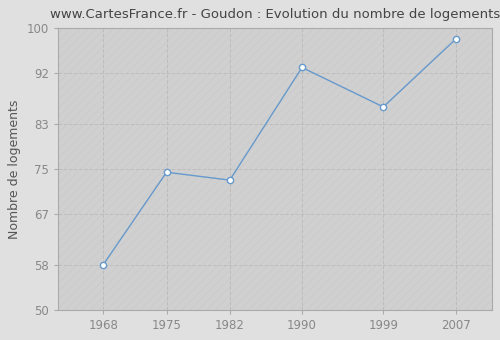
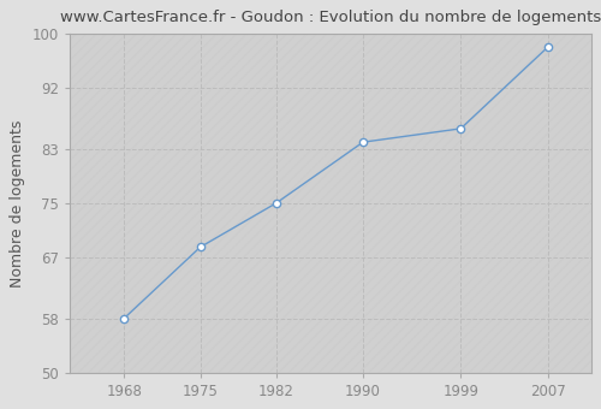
1975: 74.4 -> 68.5
1982: 73.0 -> 75.0
1990: 93.0 -> 84.0
